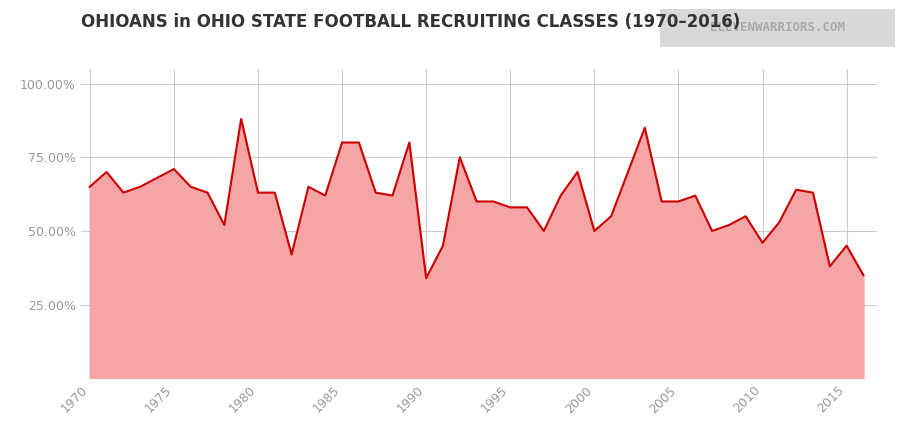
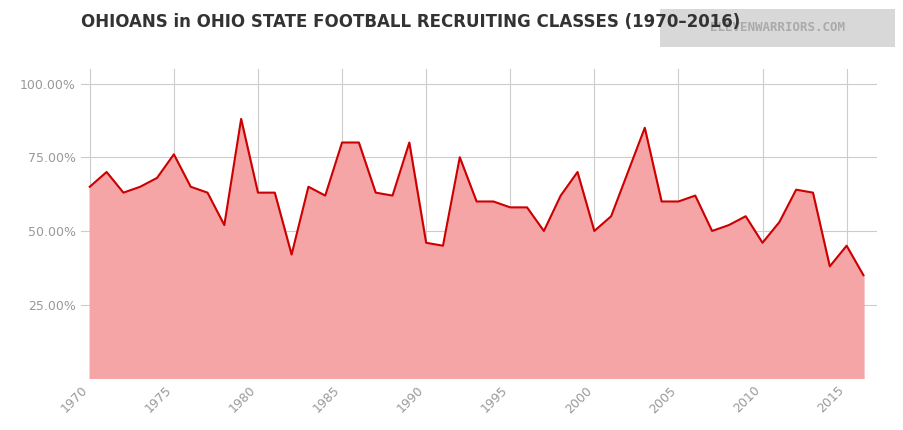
1975: 71% -> 76%
1990: 34% -> 46%
